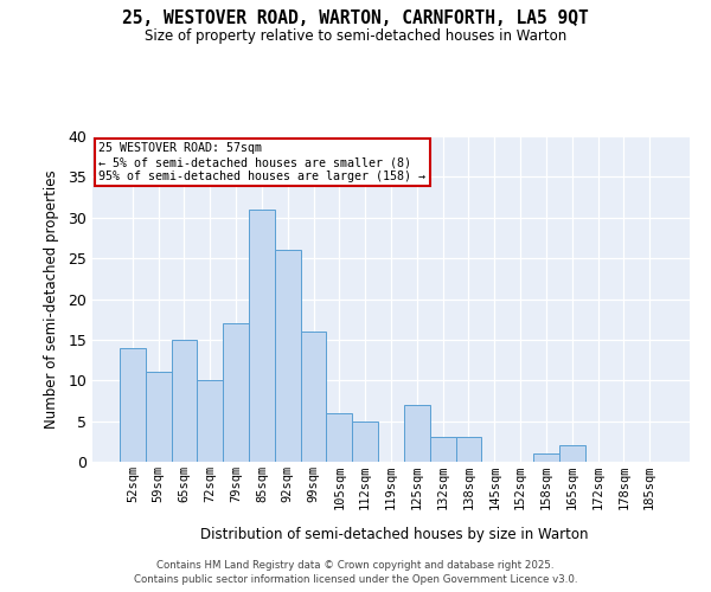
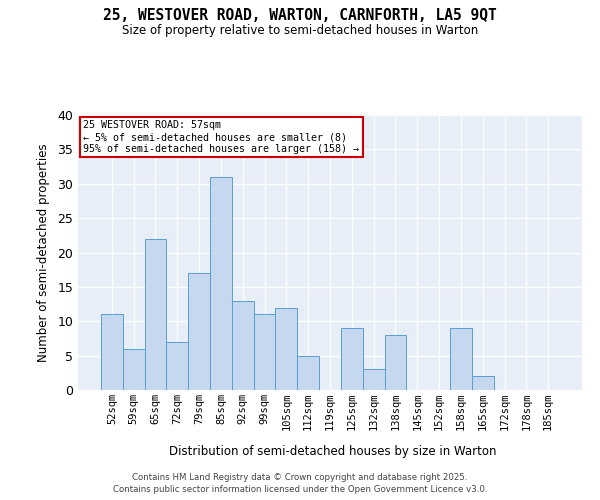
52sqm: 14 -> 11
59sqm: 11 -> 6
65sqm: 15 -> 22
72sqm: 10 -> 7
92sqm: 26 -> 13
99sqm: 16 -> 11
105sqm: 6 -> 12
125sqm: 7 -> 9
138sqm: 3 -> 8
158sqm: 1 -> 9
